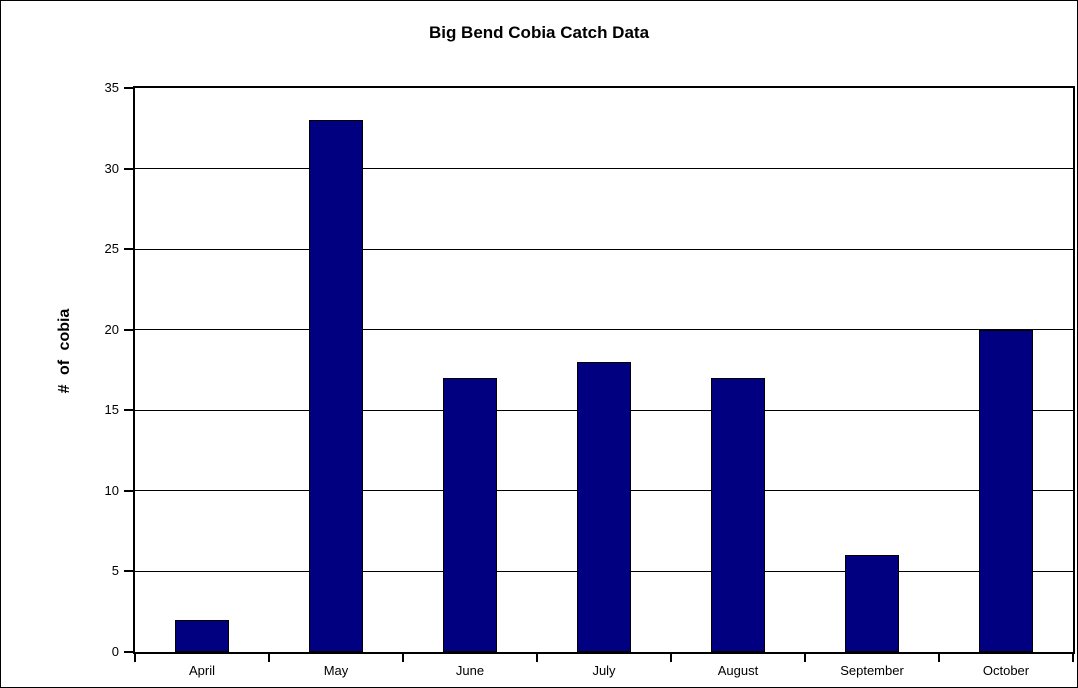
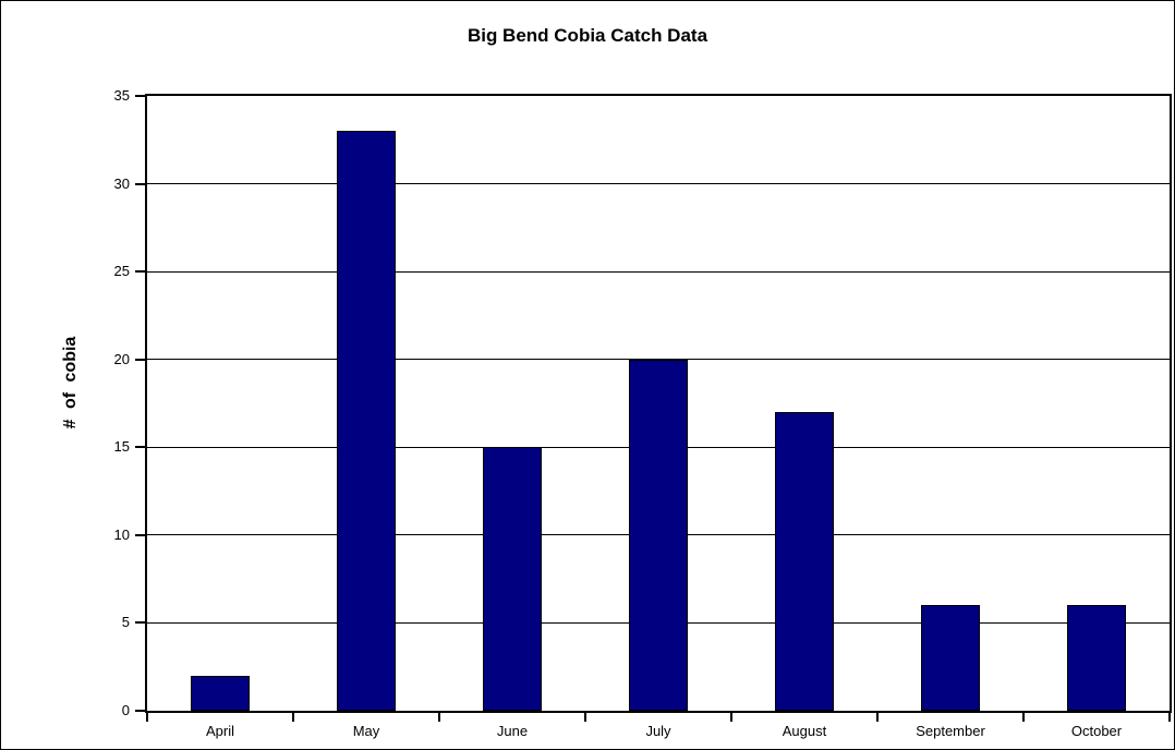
June: 17 -> 15
July: 18 -> 20
October: 20 -> 6
